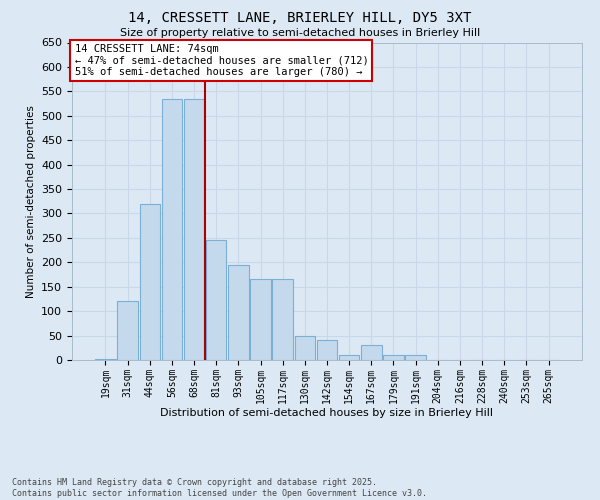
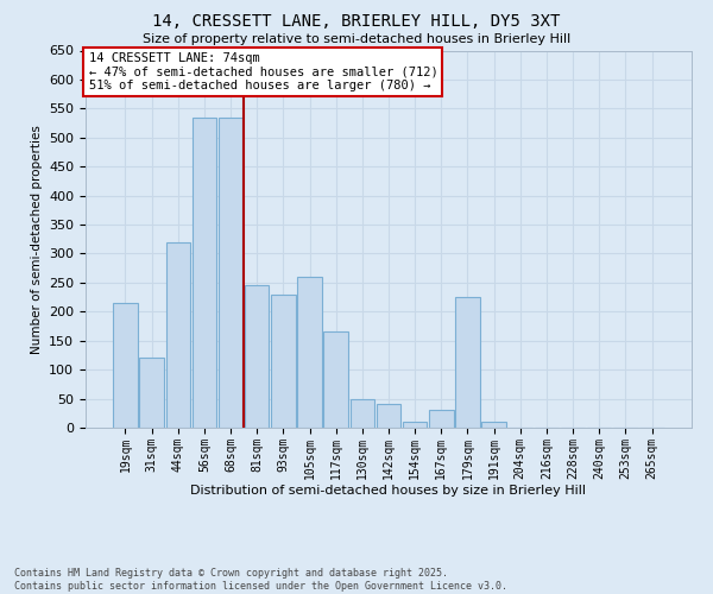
19sqm: 2 -> 215
93sqm: 195 -> 230
105sqm: 165 -> 260
179sqm: 10 -> 225
